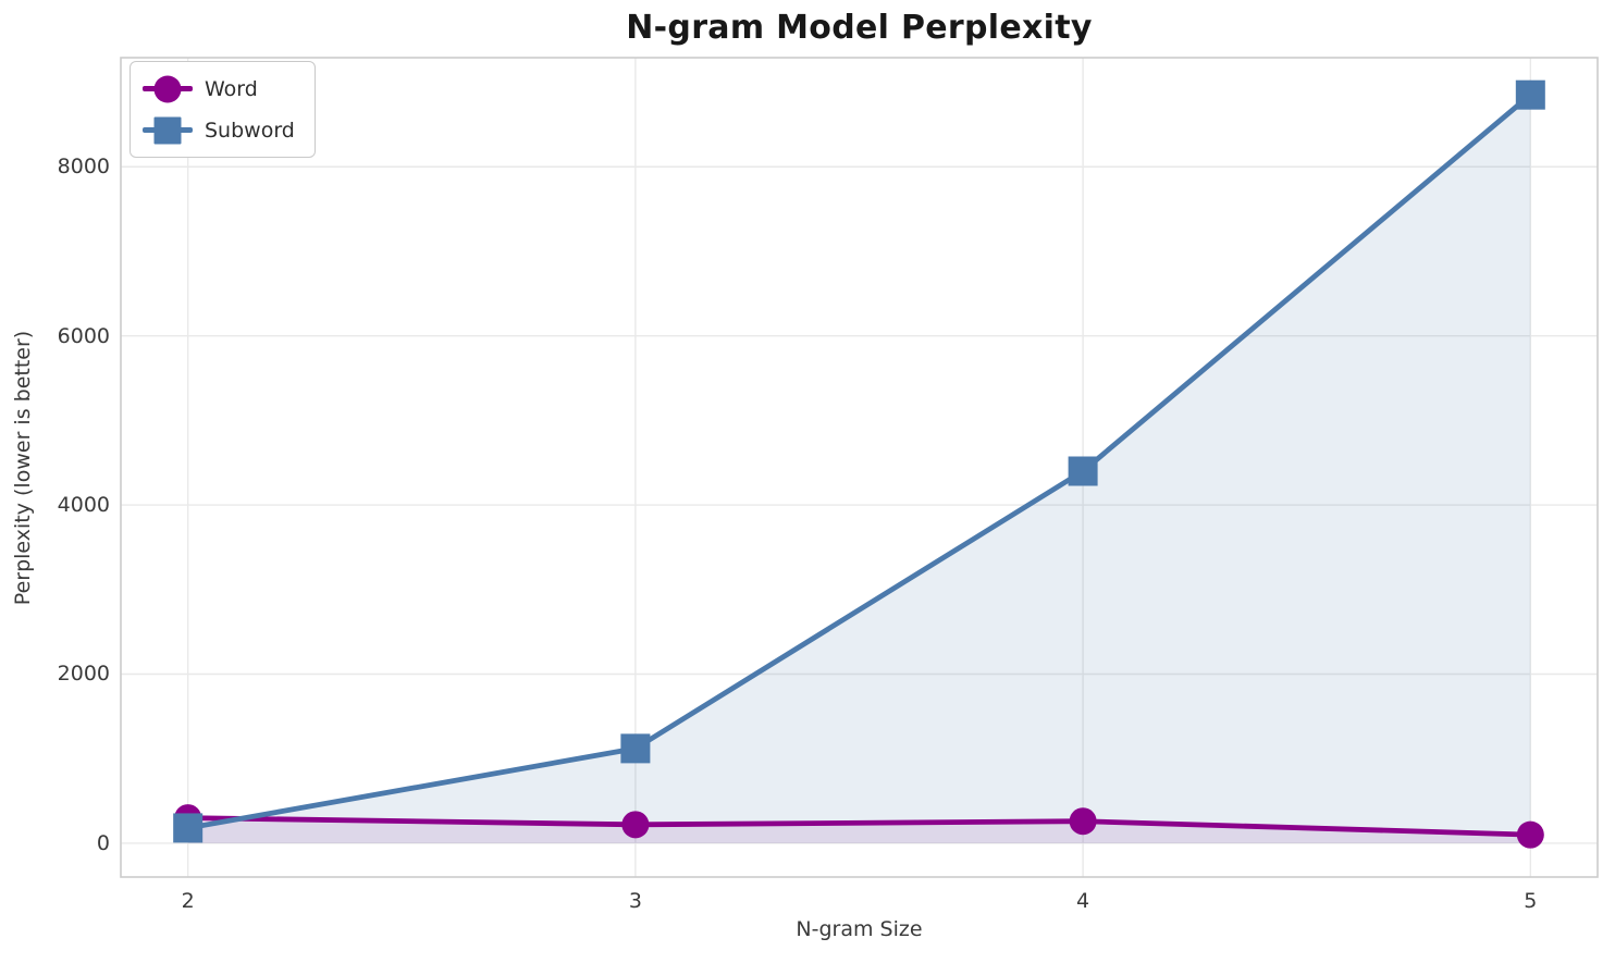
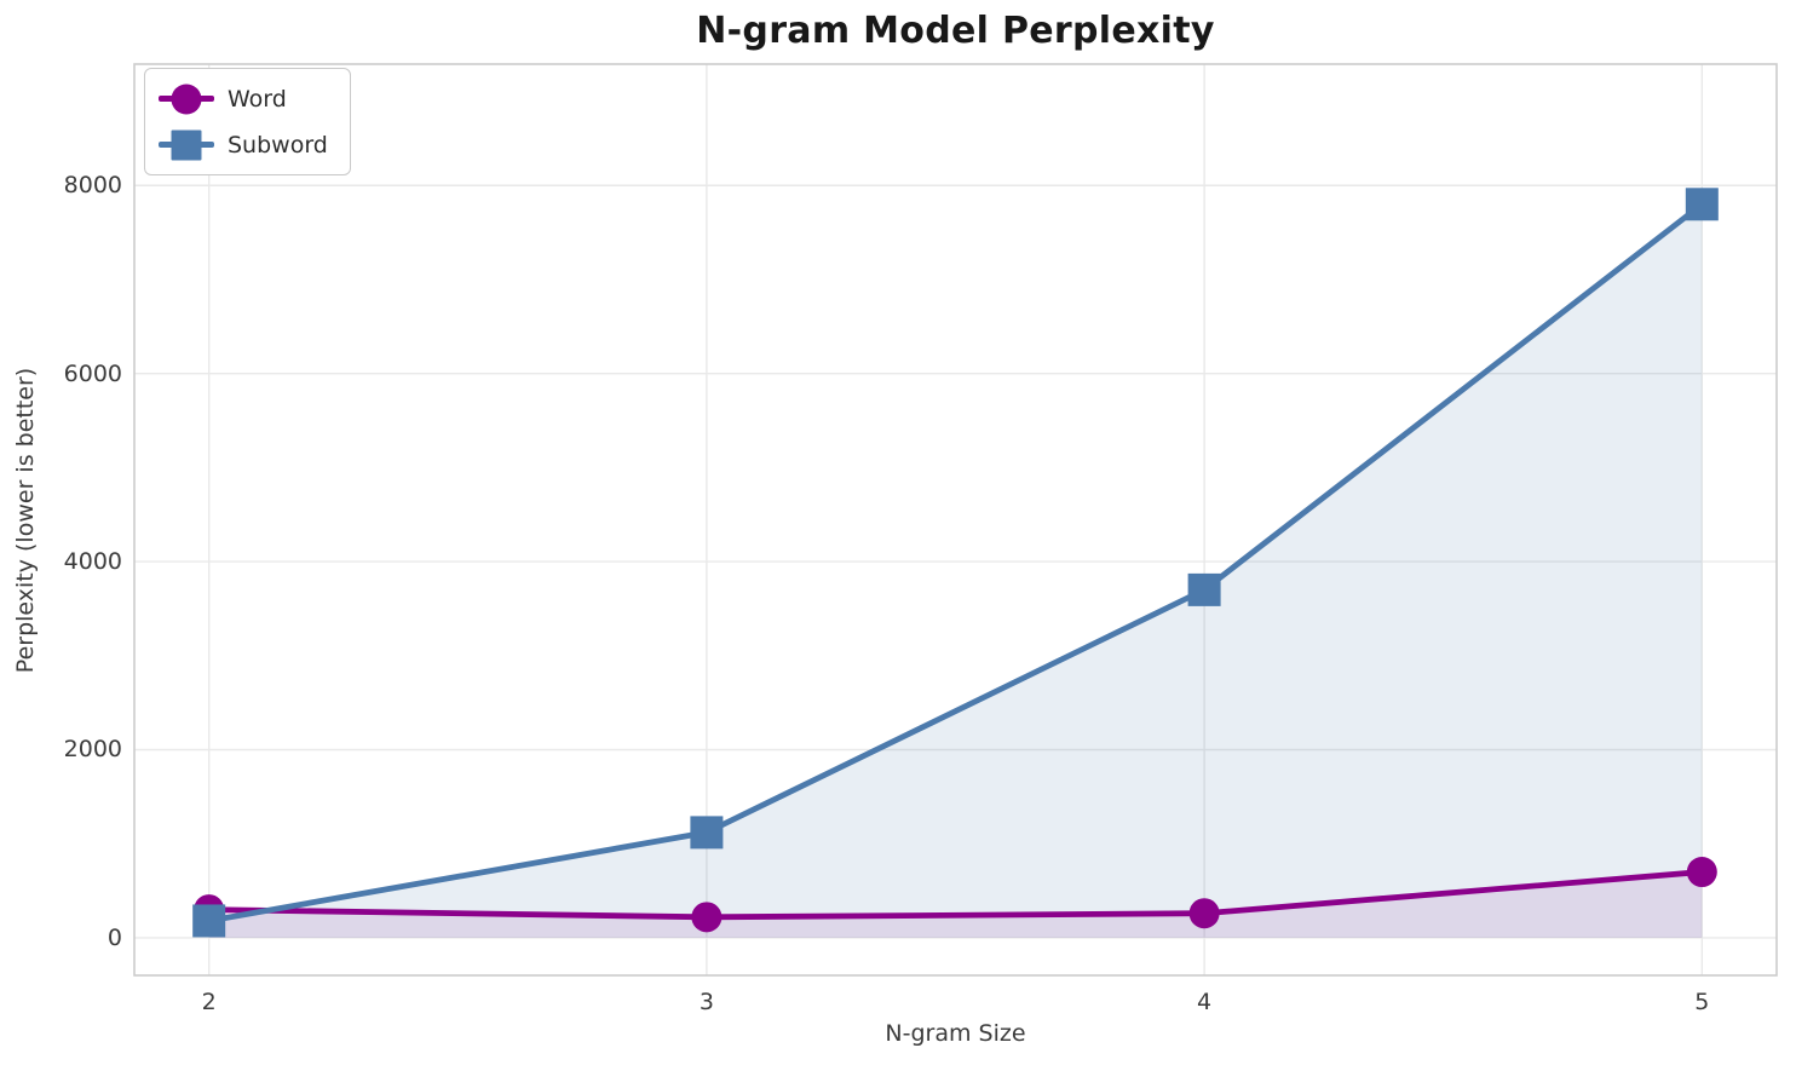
Subword/4: 4400 -> 3700
Word/5: 100 -> 700
Subword/5: 8800 -> 7800
